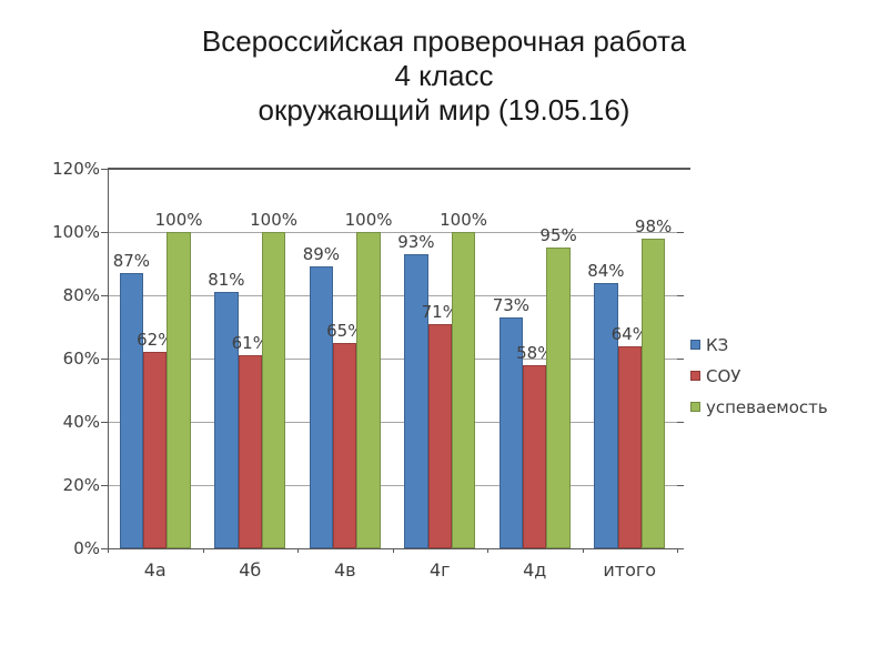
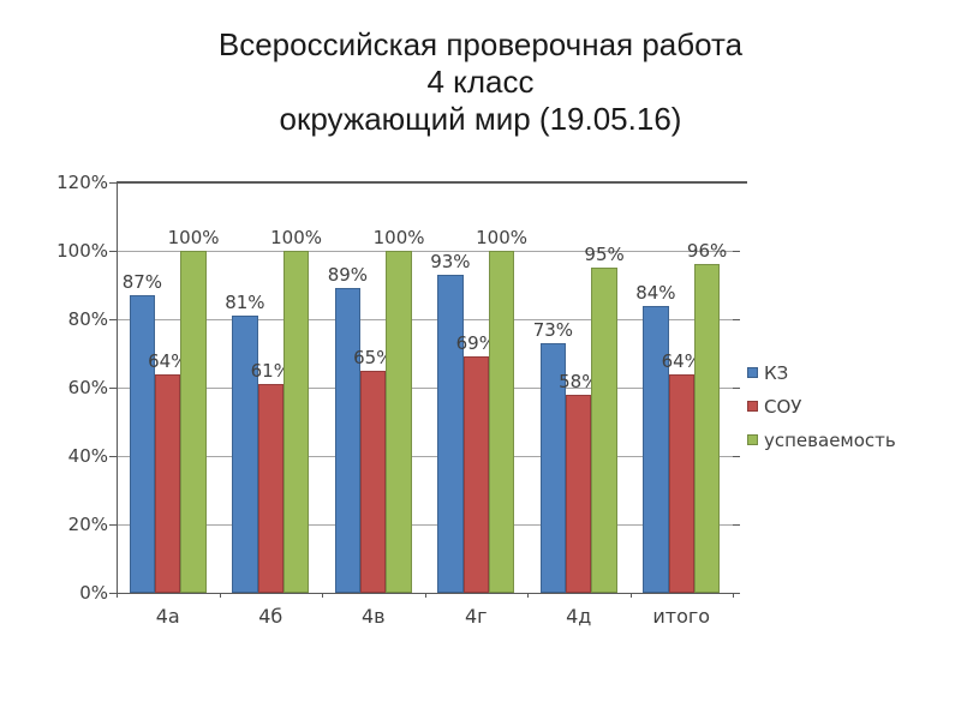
СОУ/4а: 62% -> 64%
СОУ/4г: 71% -> 69%
успеваемость/итого: 98% -> 96%
